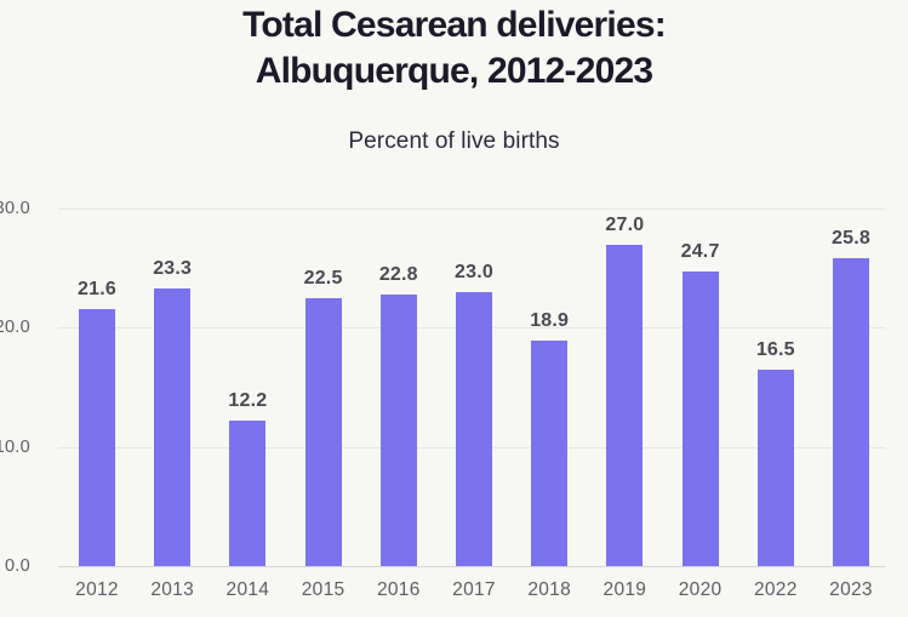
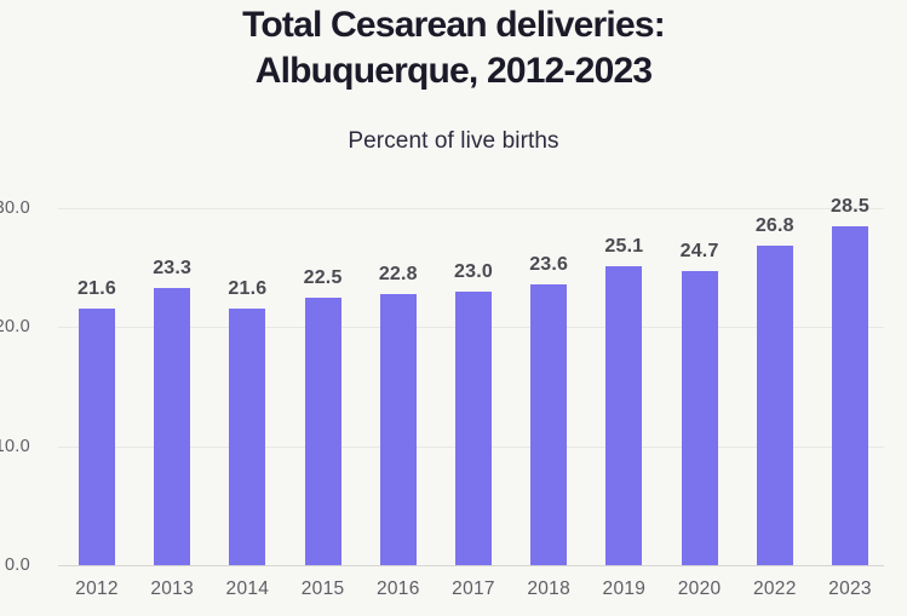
2014: 12.2 -> 21.6
2018: 18.9 -> 23.6
2019: 27.0 -> 25.1
2022: 16.5 -> 26.8
2023: 25.8 -> 28.5
